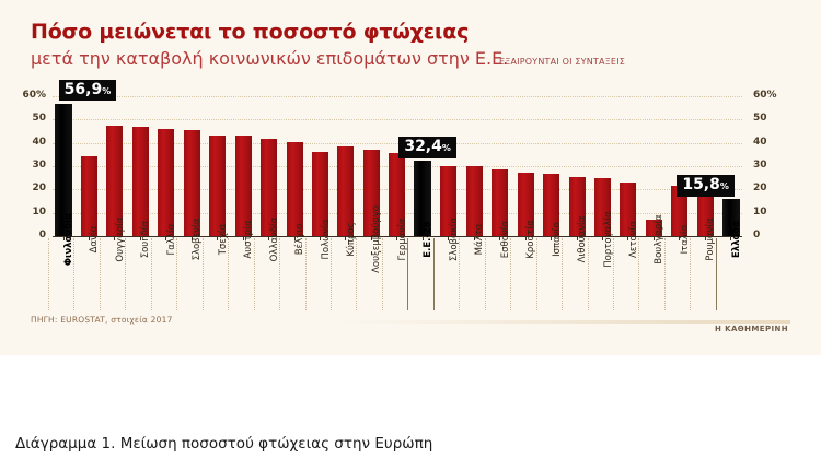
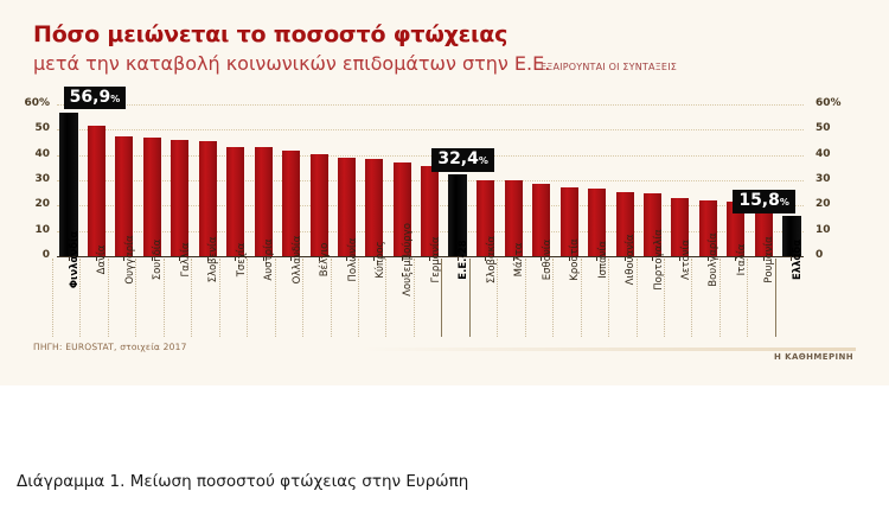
Δανία: 34% -> 52%
Πολωνία: 36% -> 39%
Βουλγαρία: 7% -> 22%
